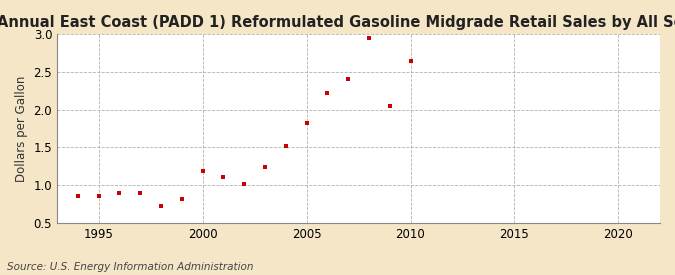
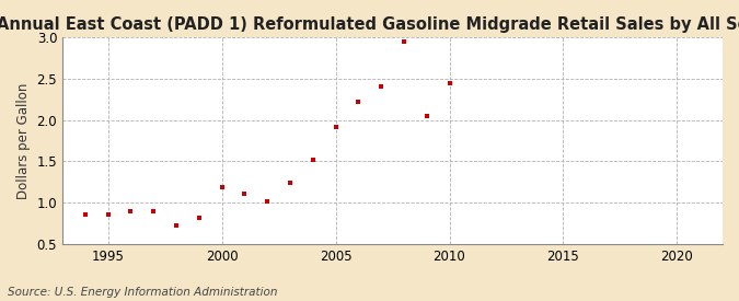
2005: 1.82 -> 1.91
2010: 2.64 -> 2.45
